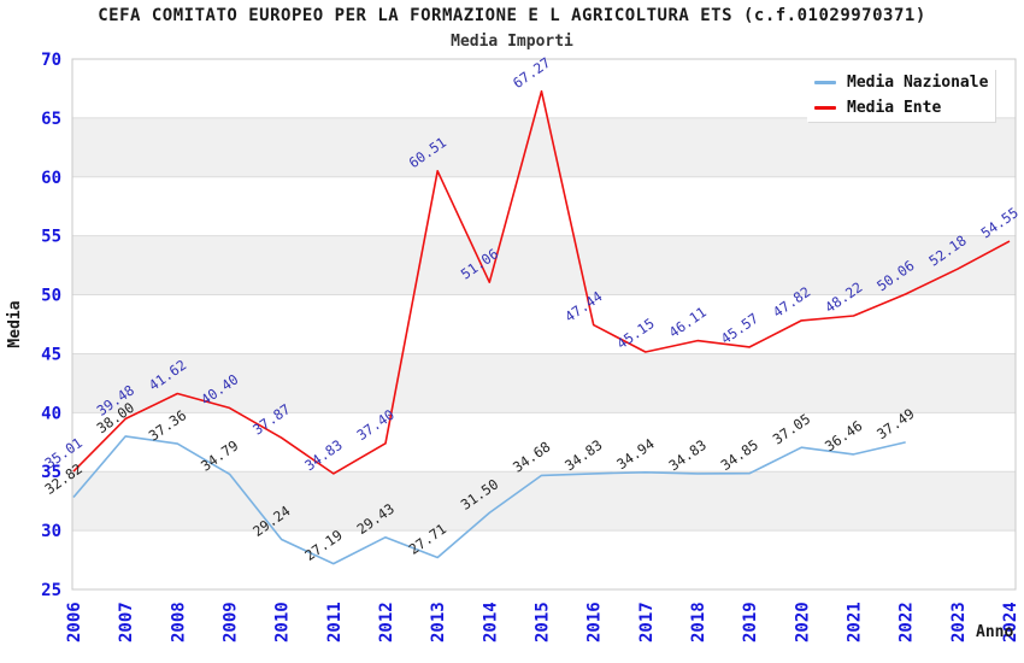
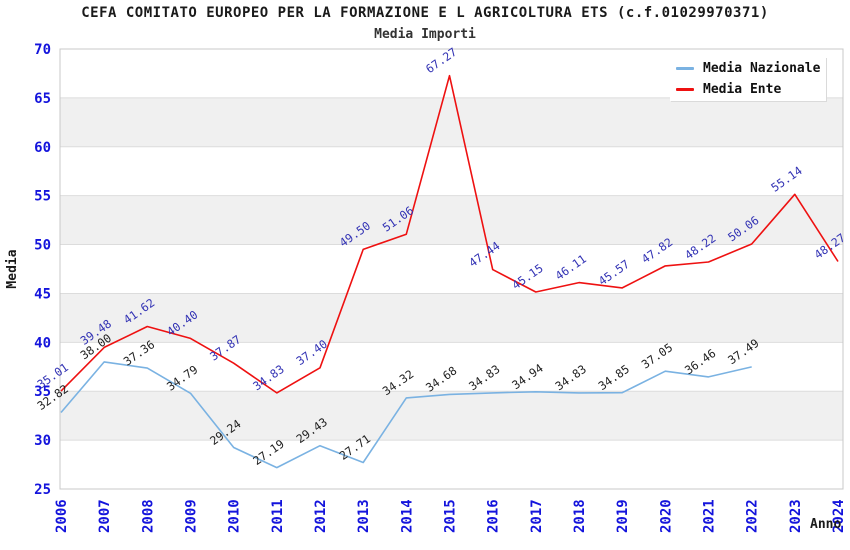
Media Ente/2013: 60.51 -> 49.50
Media Nazionale/2014: 31.50 -> 34.32
Media Ente/2023: 52.18 -> 55.14
Media Ente/2024: 54.55 -> 48.27
